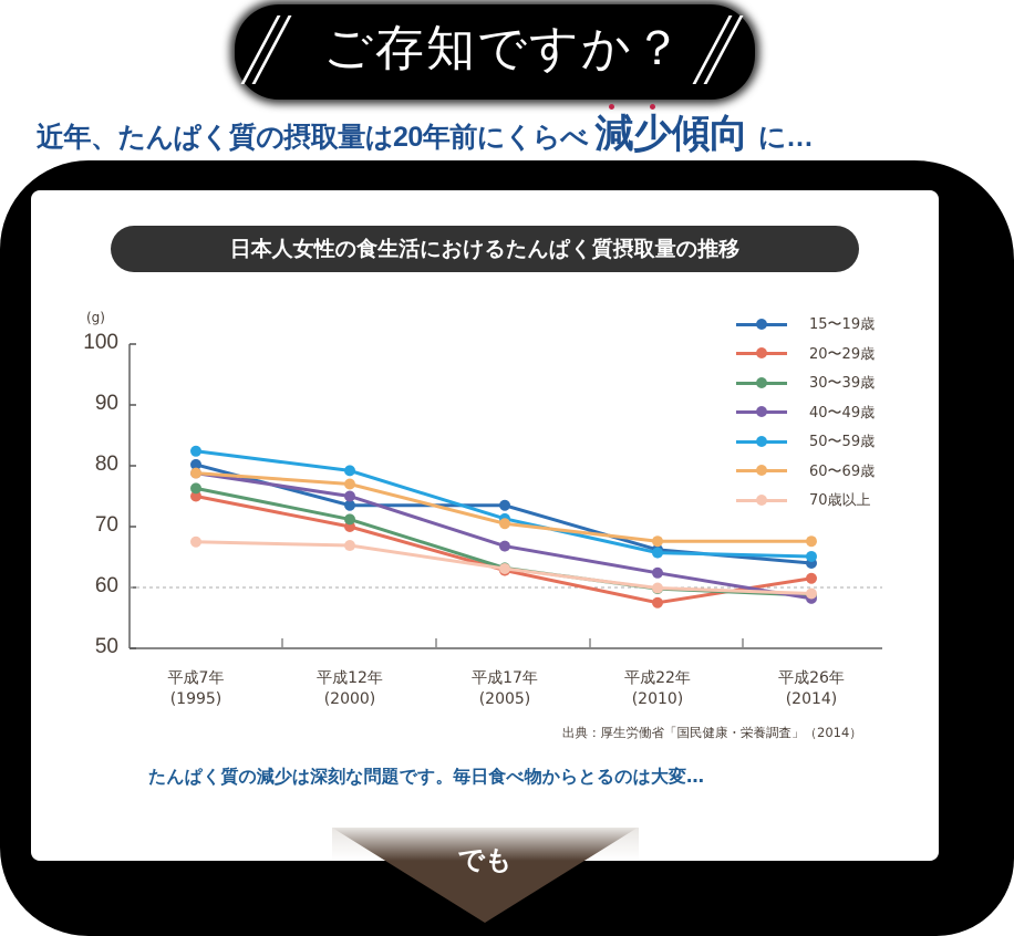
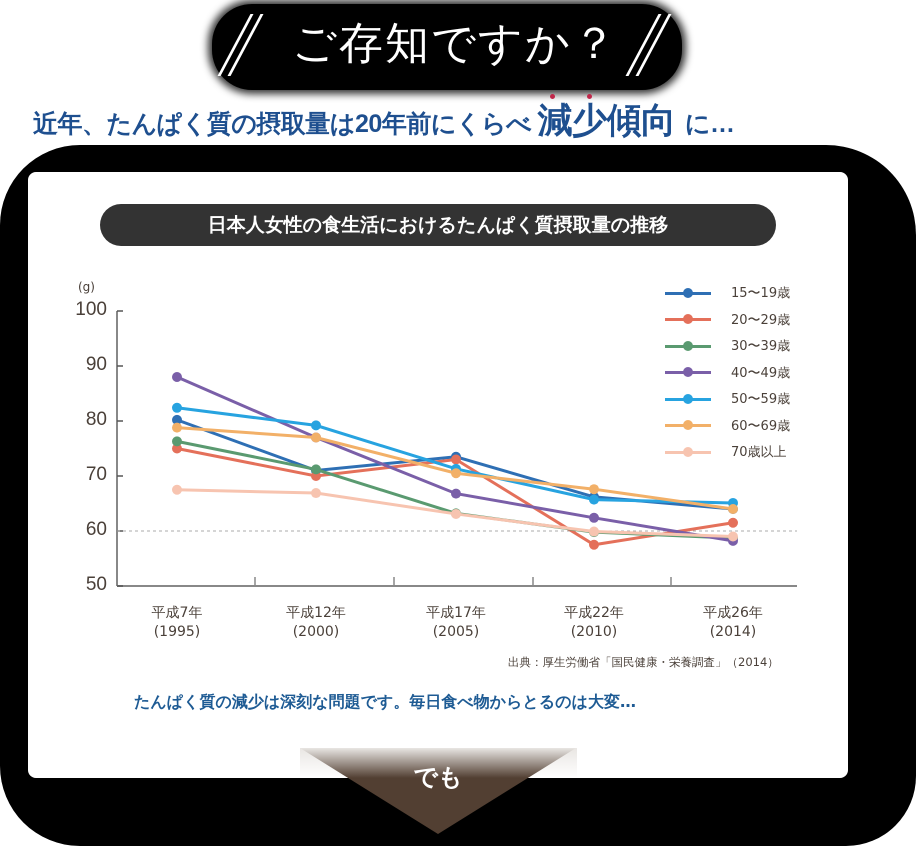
40〜49歳/平成7年 (1995): 79 -> 88
15〜19歳/平成12年 (2000): 74 -> 71
40〜49歳/平成12年 (2000): 75 -> 77
20〜29歳/平成17年 (2005): 63 -> 73
60〜69歳/平成26年 (2014): 68 -> 64
